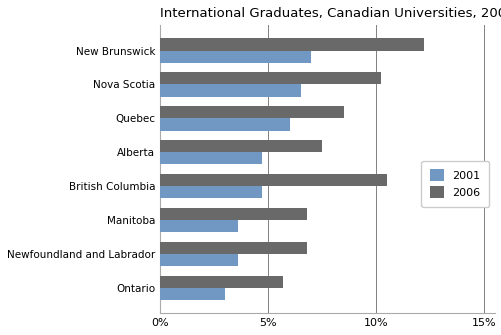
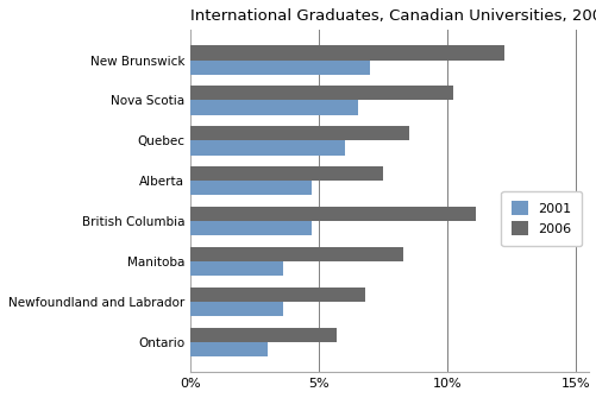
2006/British Columbia: 10.5% -> 11.1%
2006/Manitoba: 6.8% -> 8.3%
